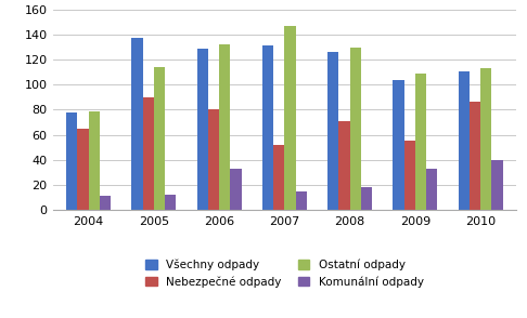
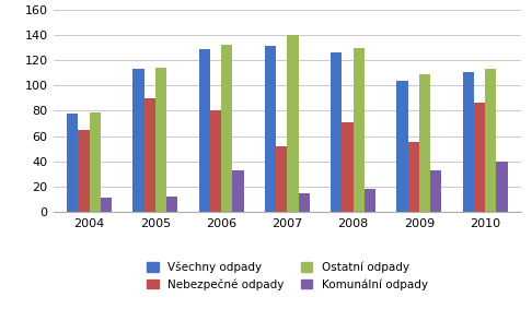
Všechny odpady/2005: 137 -> 113
Ostatní odpady/2007: 147 -> 140
